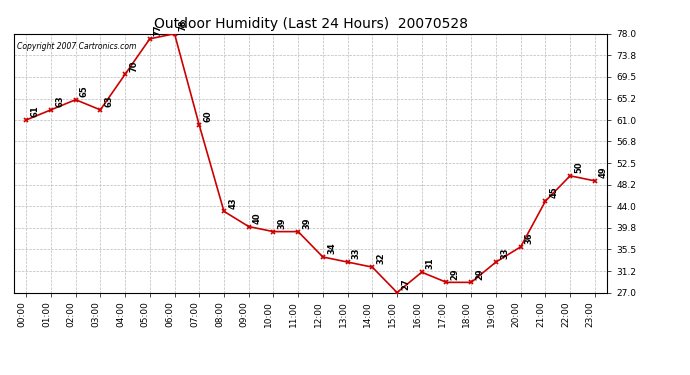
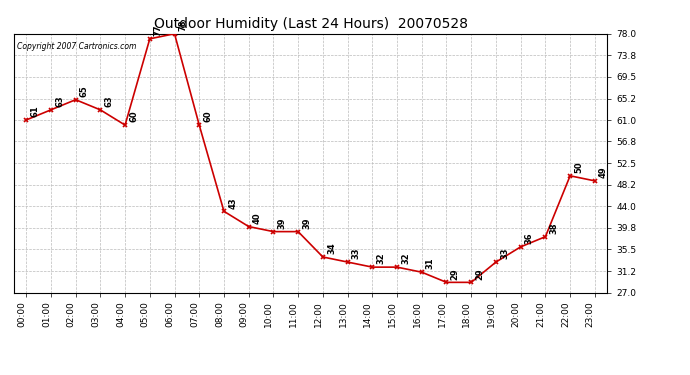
04:00: 70 -> 60
15:00: 27 -> 32
21:00: 45 -> 38
